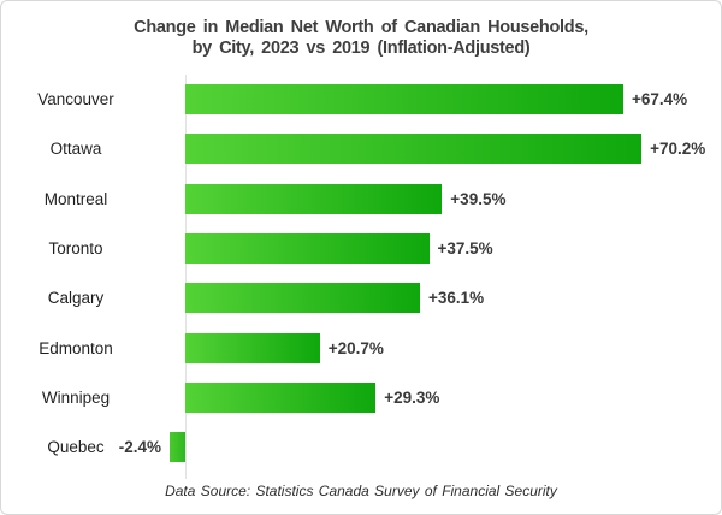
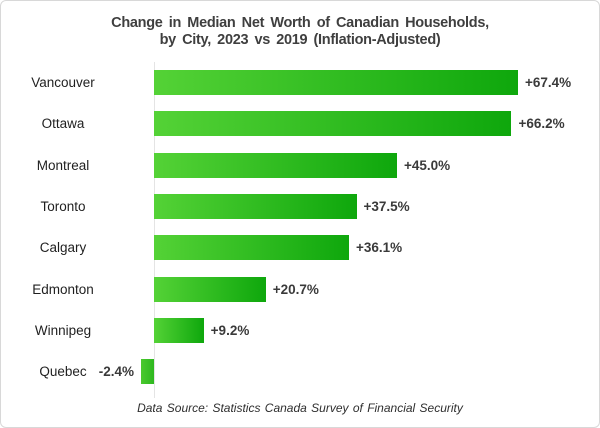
Ottawa: +70.2% -> +66.2%
Montreal: +39.5% -> +45.0%
Winnipeg: +29.3% -> +9.2%
